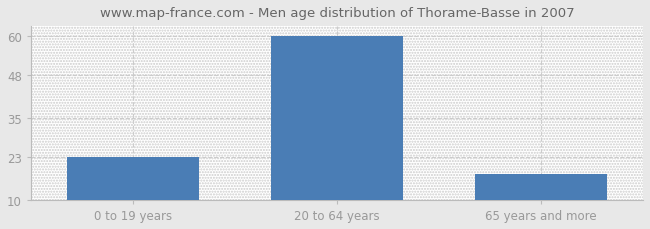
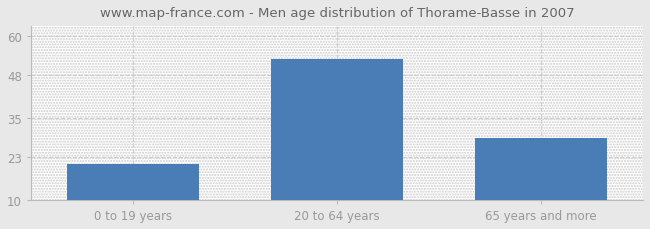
0 to 19 years: 23 -> 21
20 to 64 years: 60 -> 53
65 years and more: 18 -> 29
